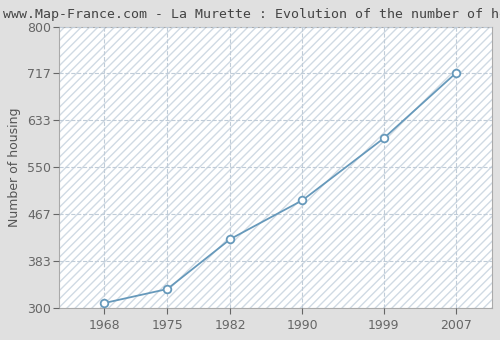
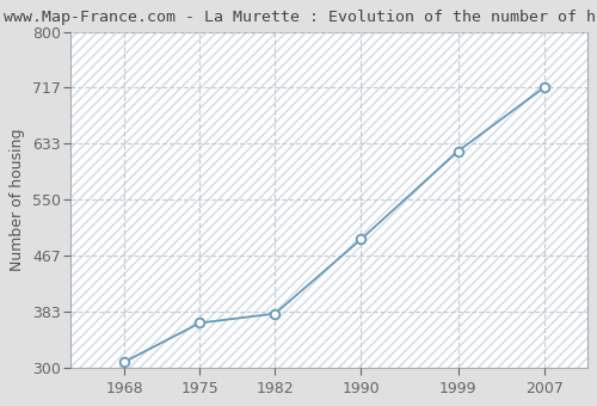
1975: 333 -> 366
1982: 422 -> 380
1999: 601 -> 622
